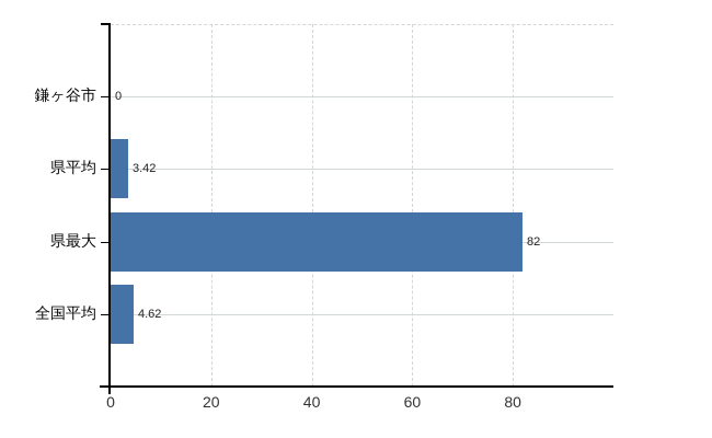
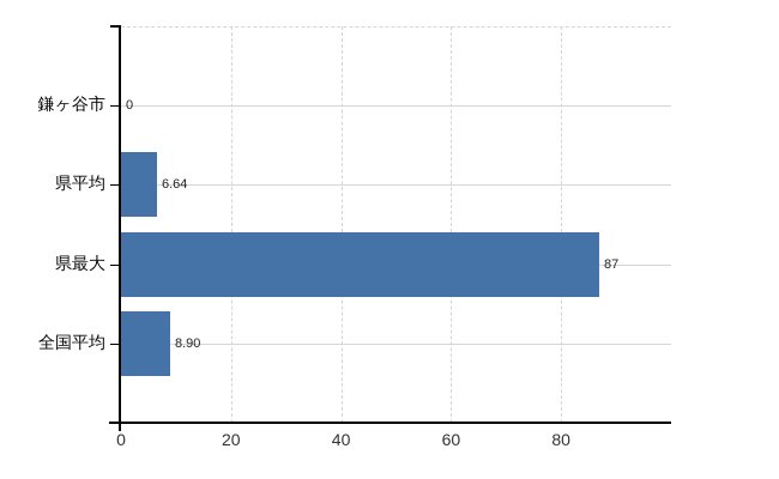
県平均: 3.42 -> 6.64
県最大: 82 -> 87
全国平均: 4.62 -> 8.90
